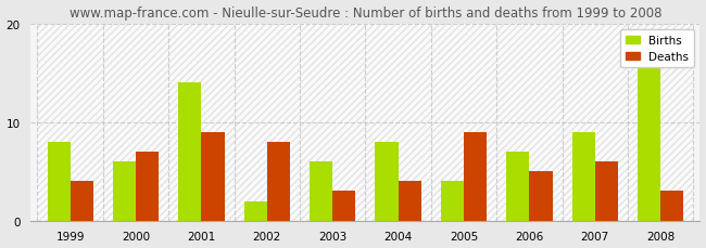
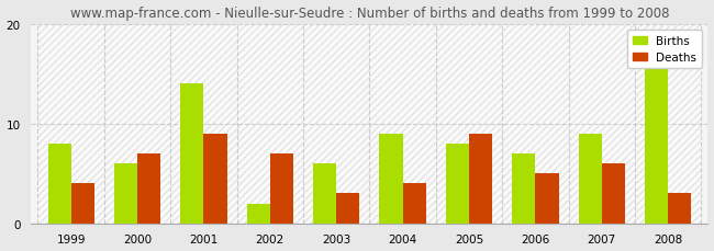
Deaths/2002: 8 -> 7
Births/2004: 8 -> 9
Births/2005: 4 -> 8
